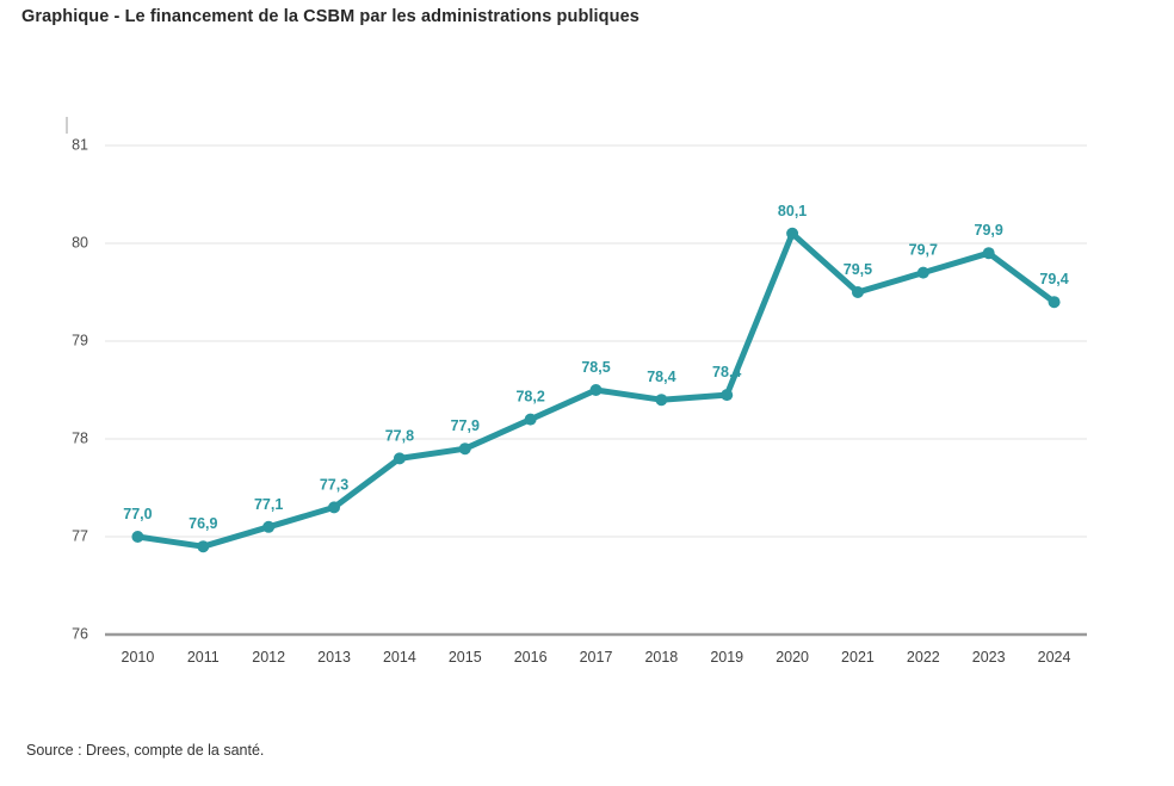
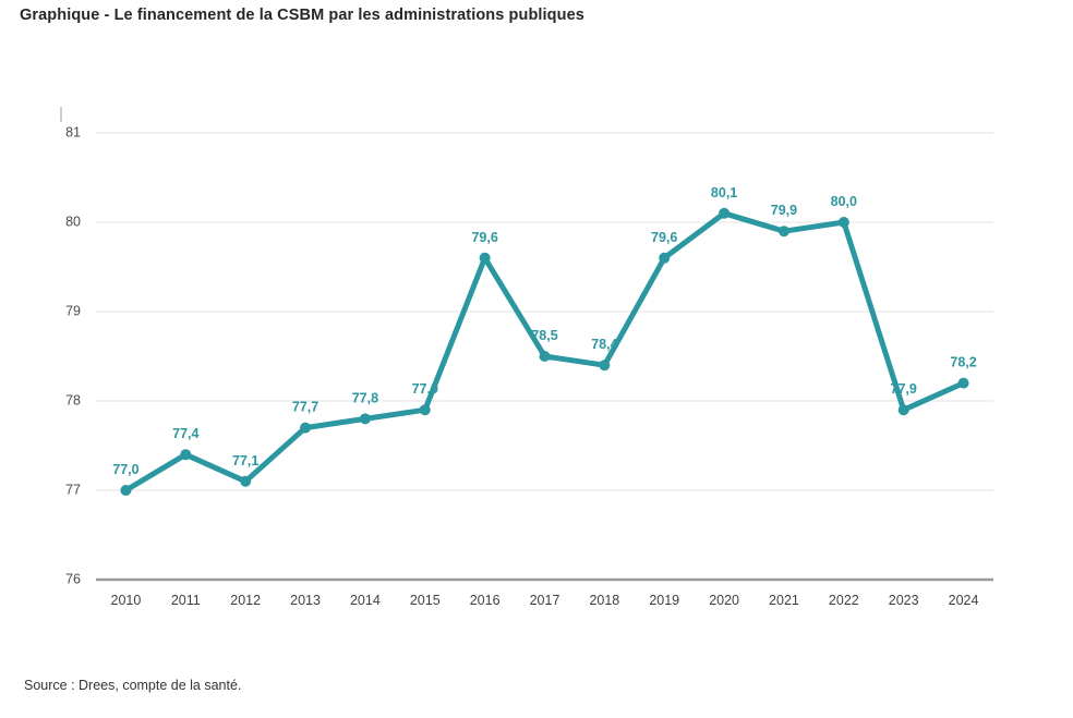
2011: 76,9 -> 77,4
2013: 77,3 -> 77,7
2016: 78,2 -> 79,6
2019: 78,4 -> 79,6
2021: 79,5 -> 79,9
2022: 79,7 -> 80,0
2023: 79,9 -> 77,9
2024: 79,4 -> 78,2
